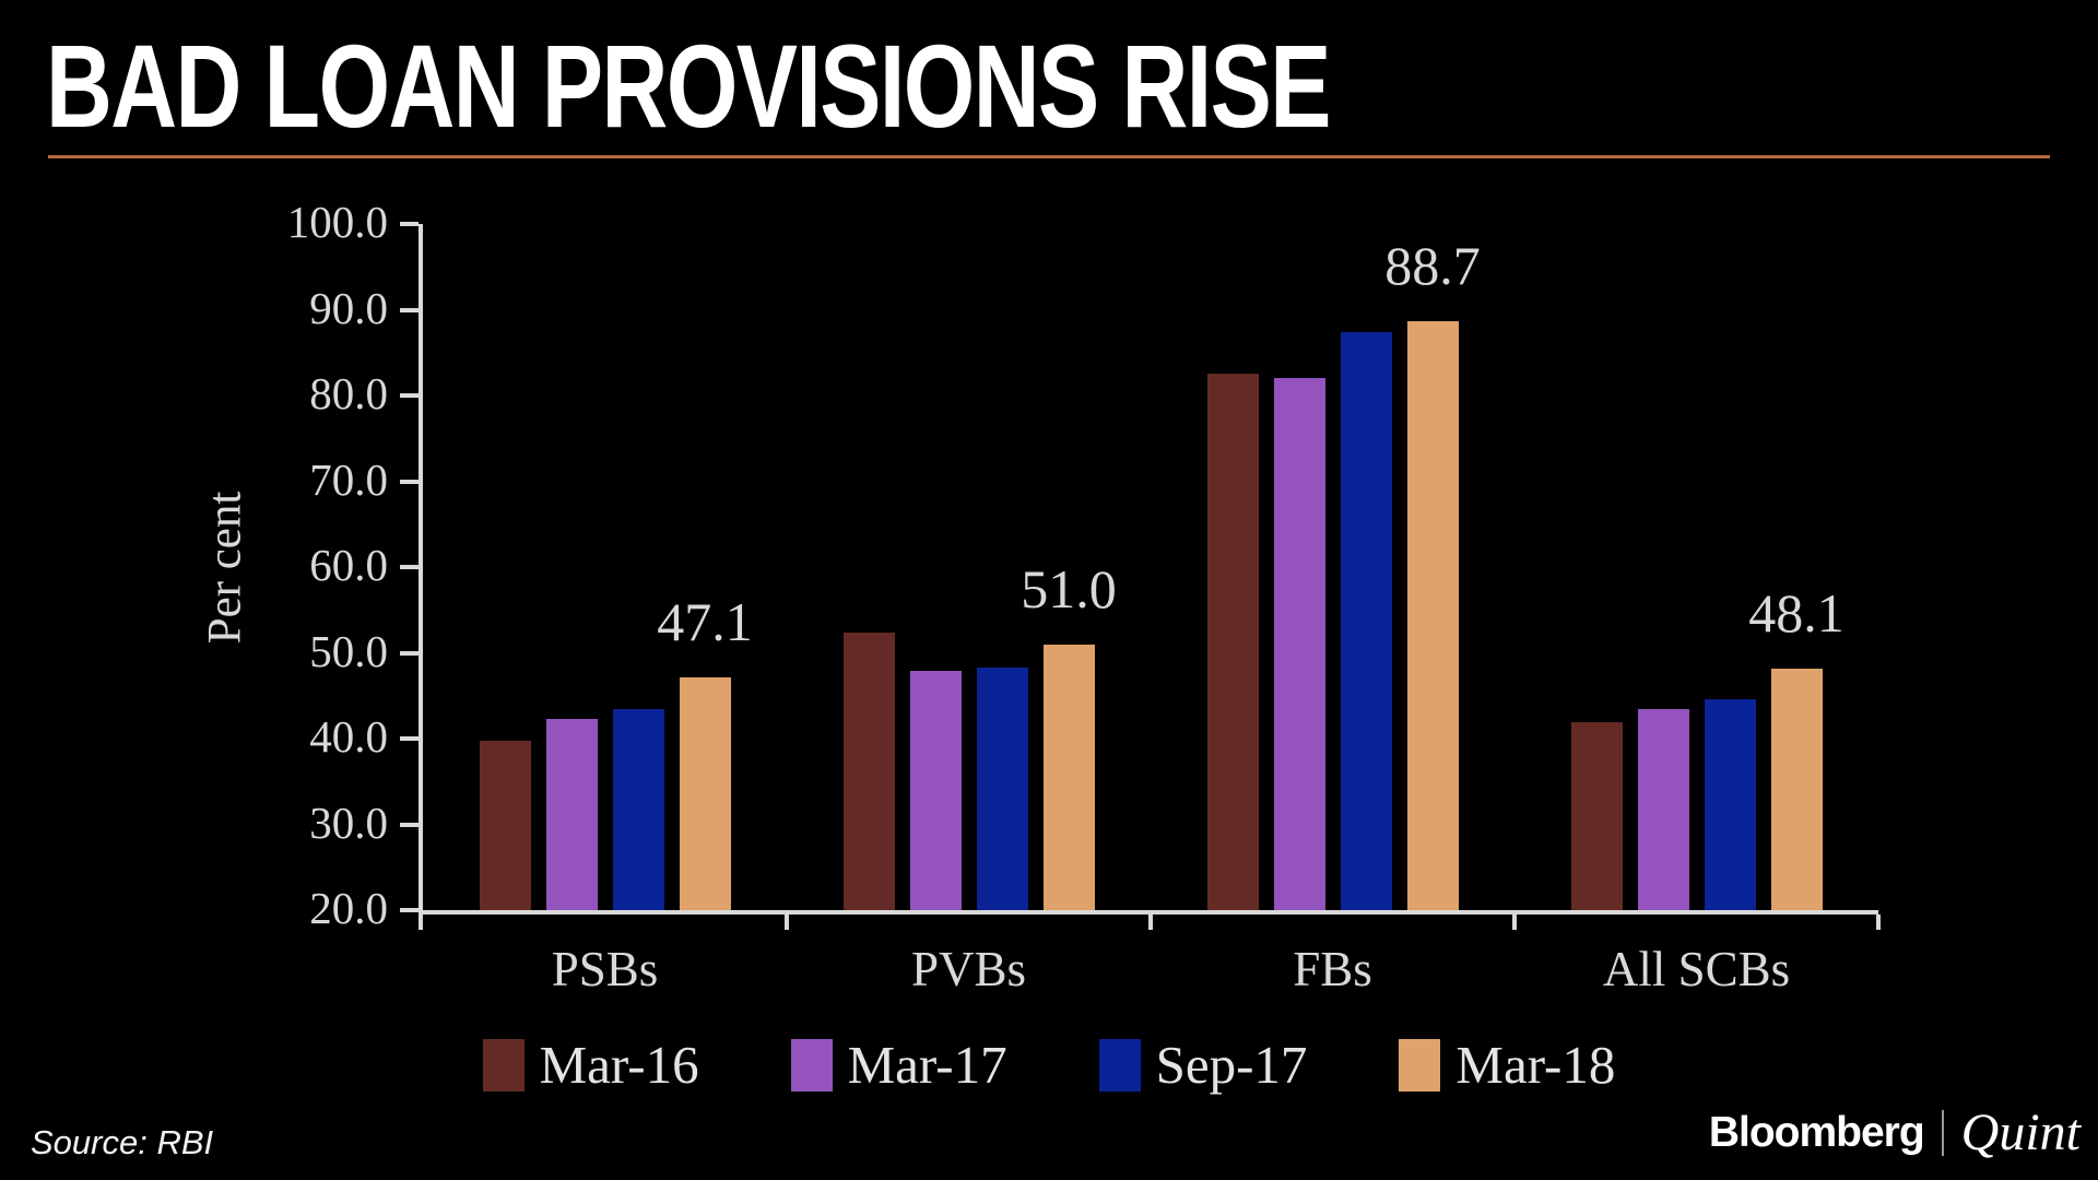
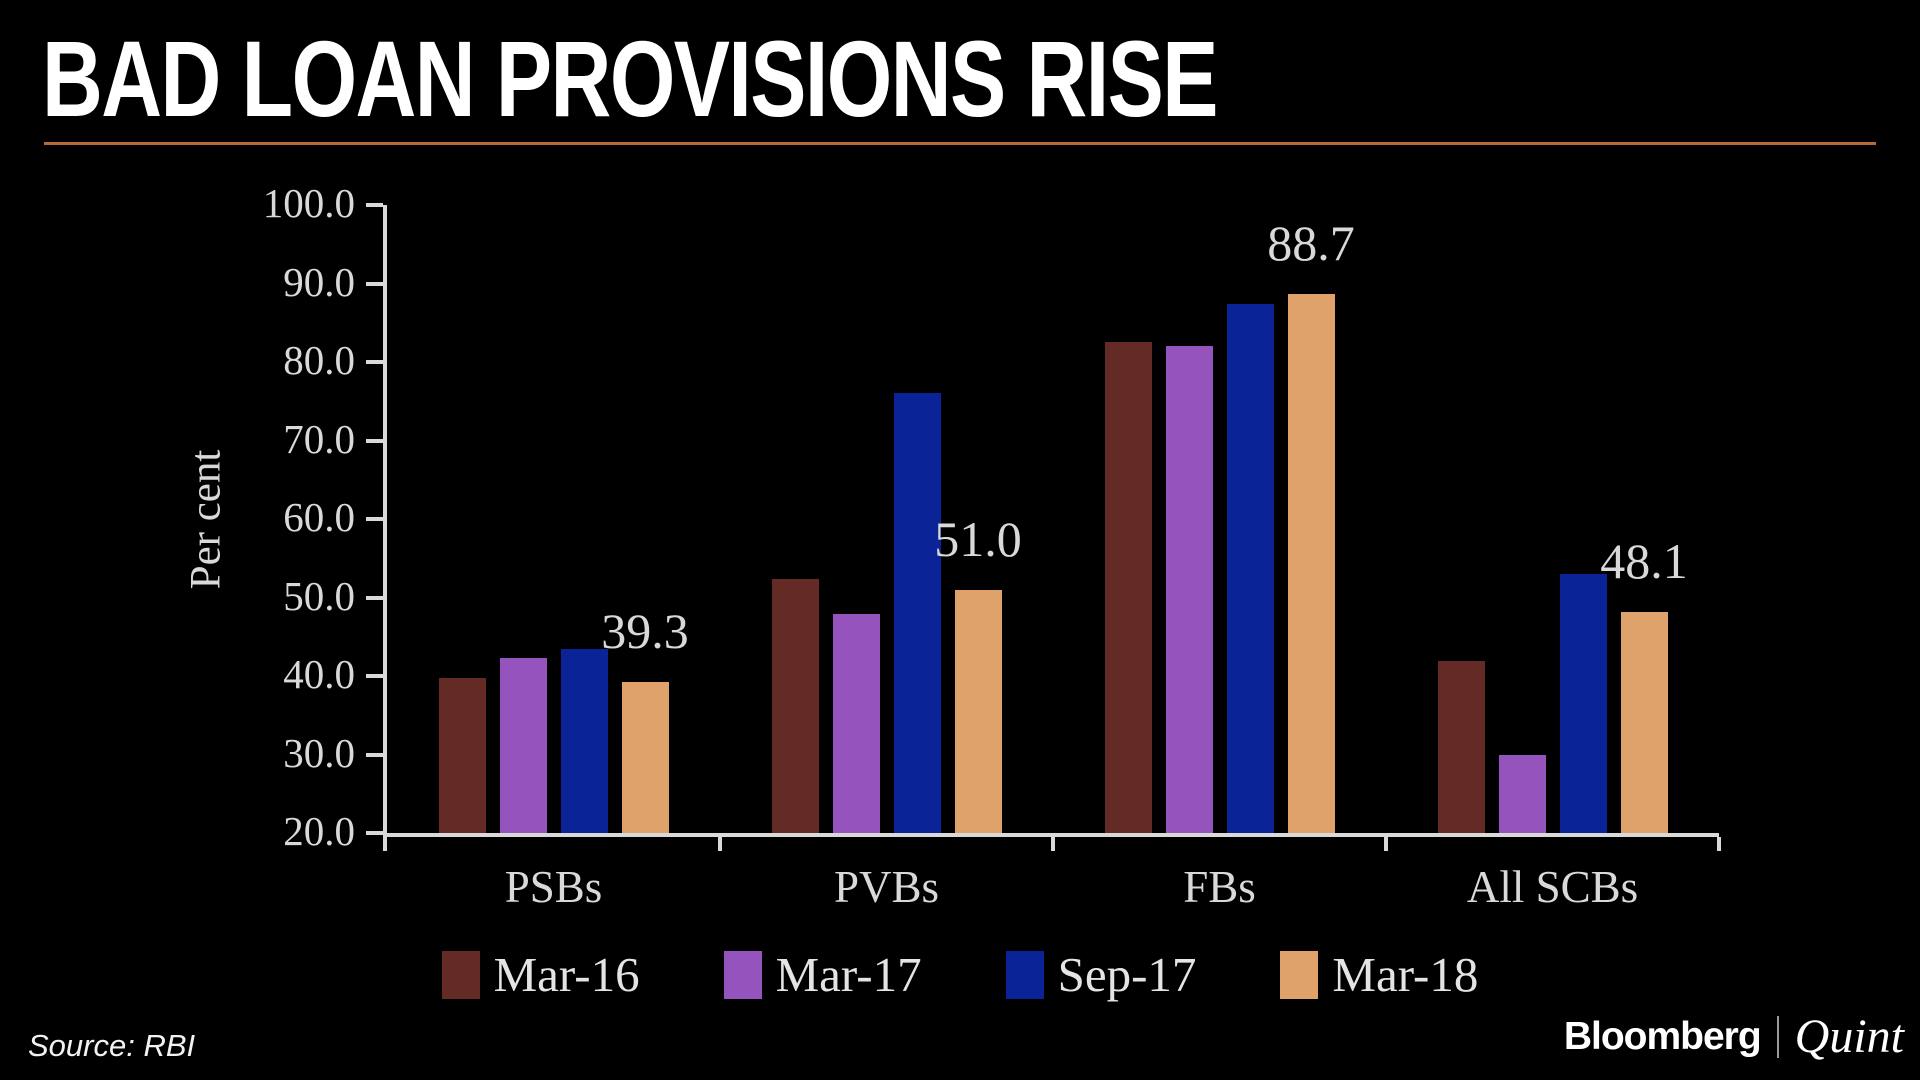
Mar-18/PSBs: 47.1 -> 39.3
Sep-17/PVBs: 48 -> 76
Mar-17/All SCBs: 43 -> 30
Sep-17/All SCBs: 45 -> 53
